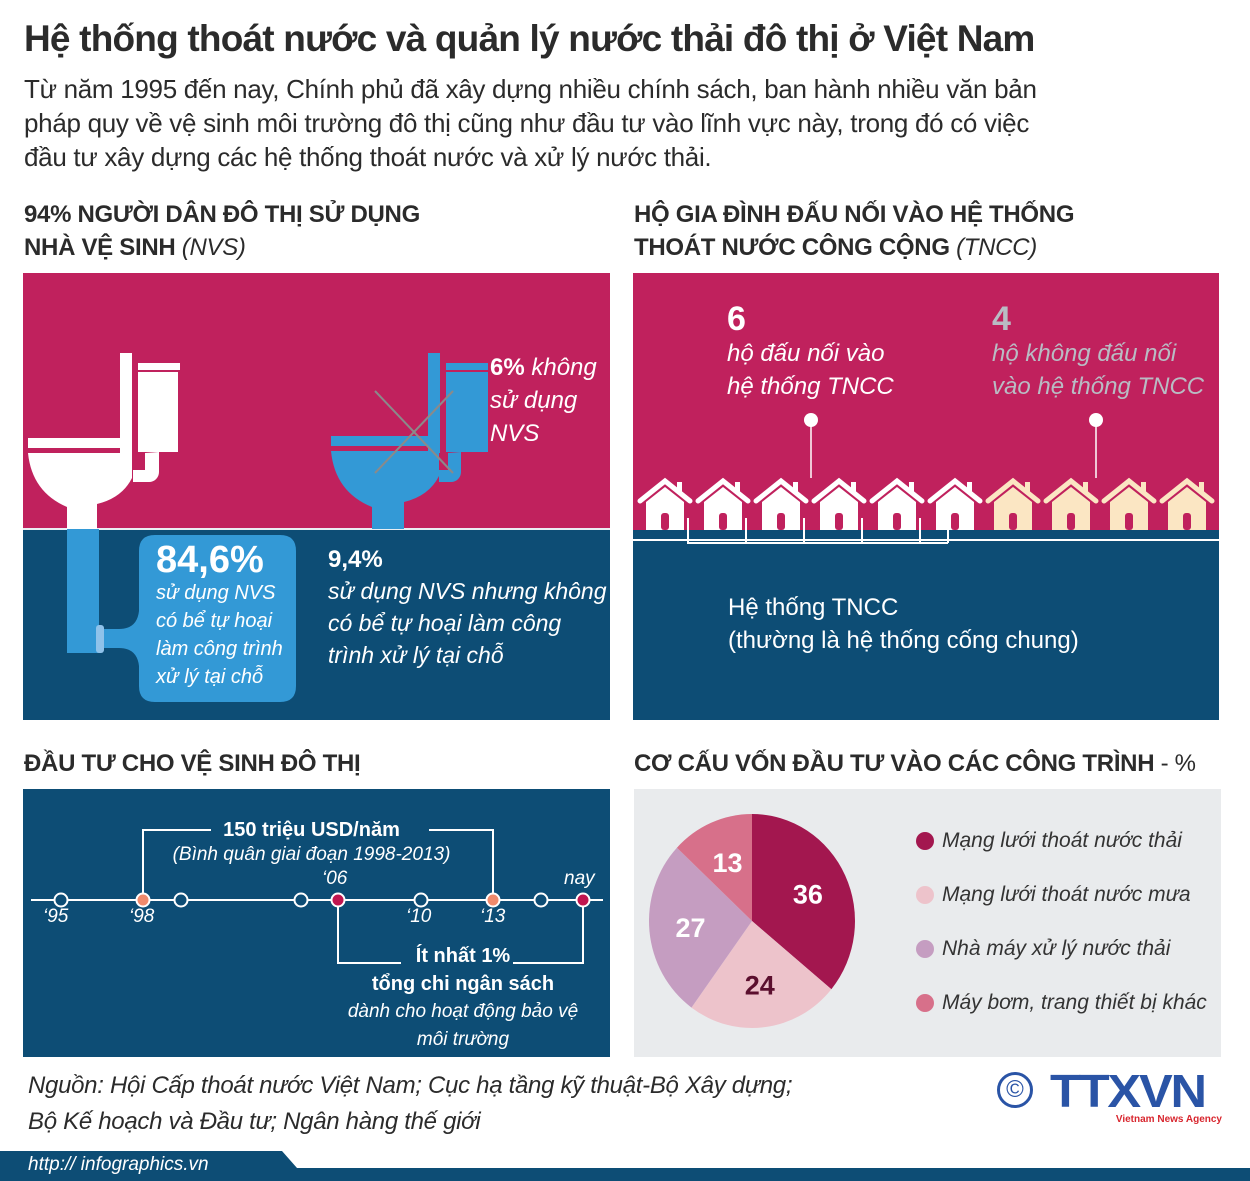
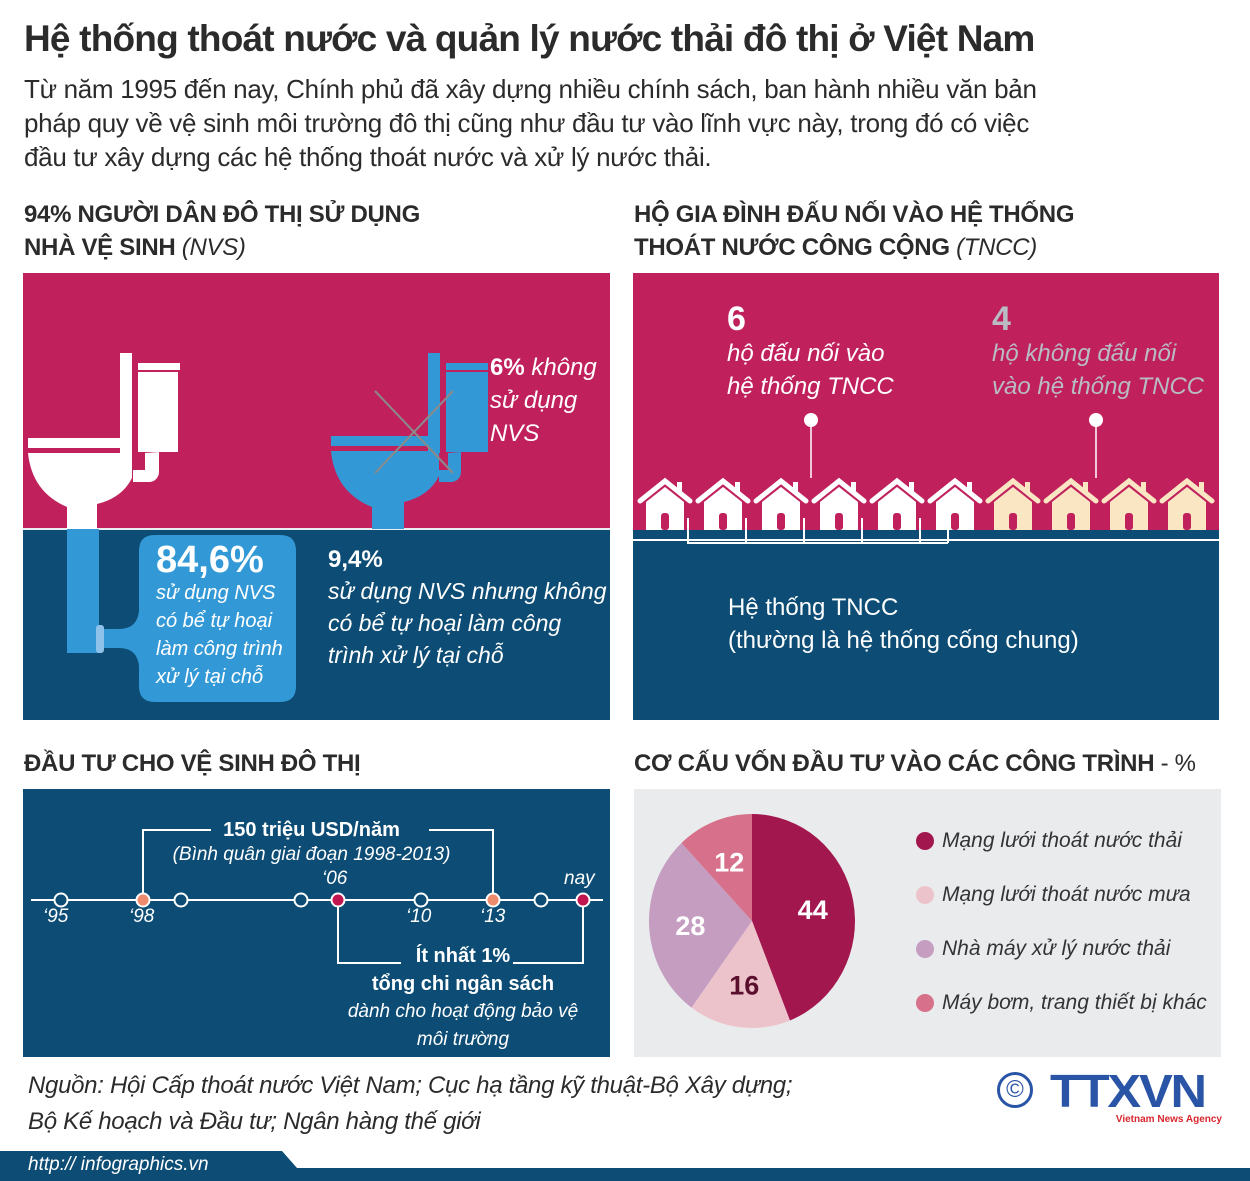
Mạng lưới thoát nước thải: 36 -> 44
Mạng lưới thoát nước mưa: 24 -> 16
Nhà máy xử lý nước thải: 27 -> 28
Máy bơm, trang thiết bị khác: 13 -> 12
